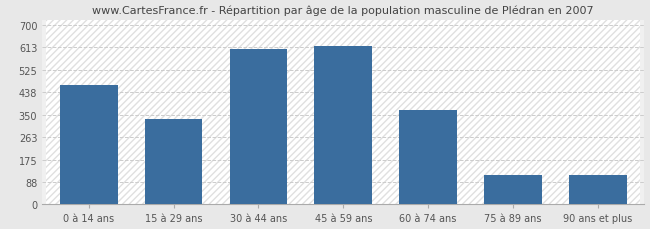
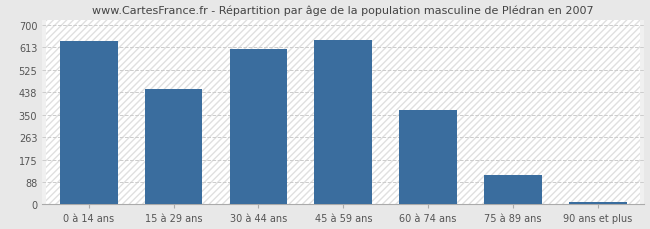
0 à 14 ans: 465 -> 638
15 à 29 ans: 335 -> 452
45 à 59 ans: 620 -> 643
90 ans et plus: 115 -> 8
